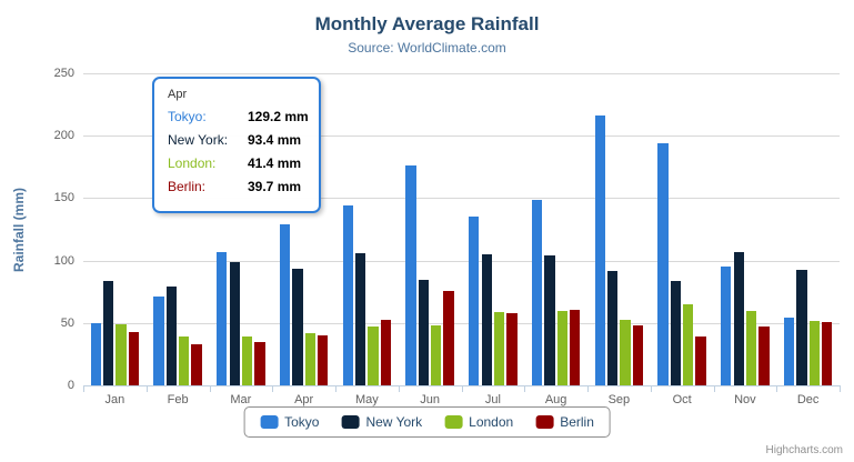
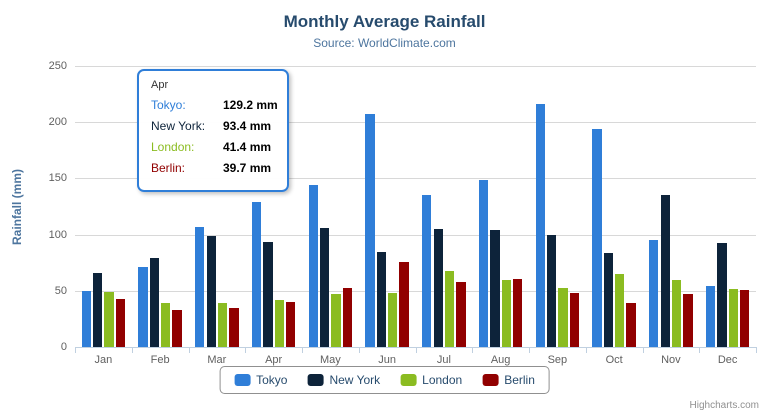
New York/Jan: 84 -> 66
Tokyo/Jun: 176 -> 207
London/Jul: 59 -> 68
New York/Sep: 91 -> 100
New York/Nov: 107 -> 135
